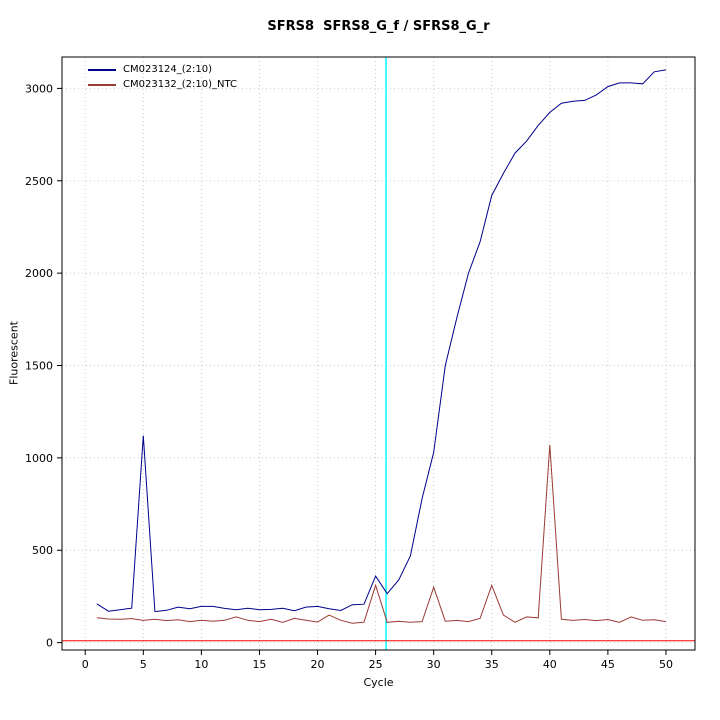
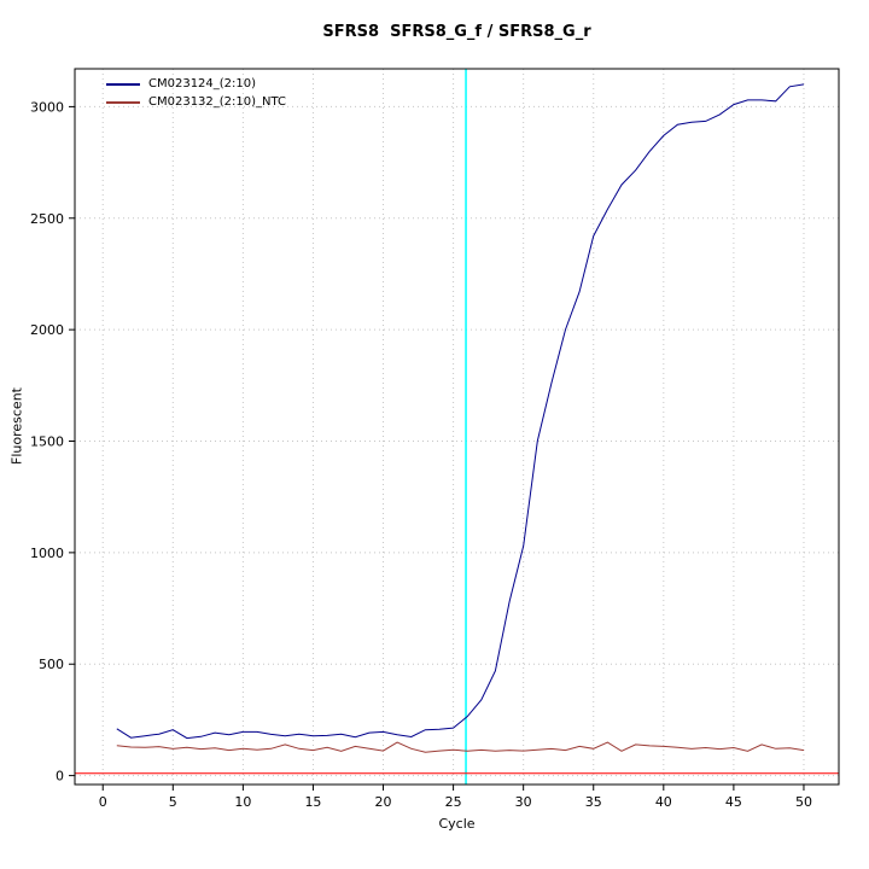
CM023124_(2:10)/5: 1120 -> 200
CM023124_(2:10)/25: 360 -> 210
CM023132_(2:10)_NTC/25: 310 -> 120
CM023132_(2:10)_NTC/30: 300 -> 110
CM023132_(2:10)_NTC/35: 310 -> 120
CM023132_(2:10)_NTC/40: 1070 -> 130
